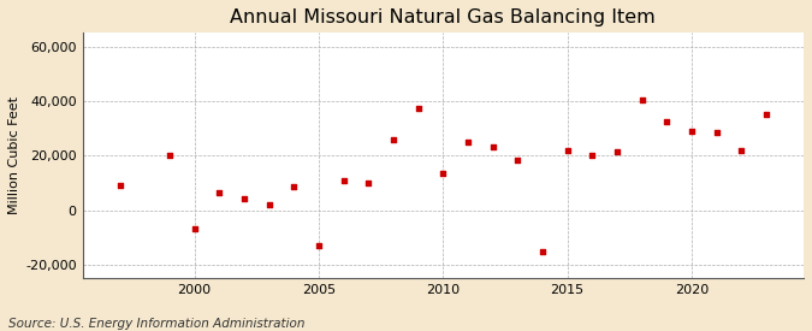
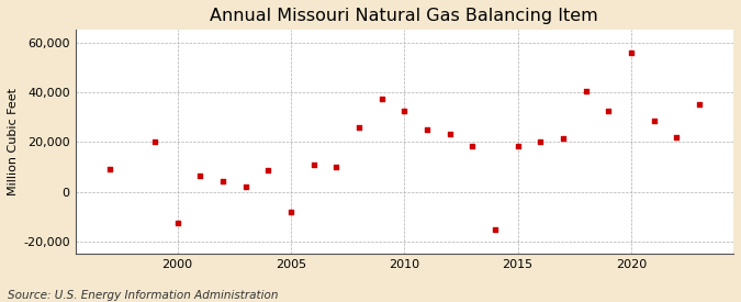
2000: -7,000 -> -12,500
2005: -13,000 -> -8,000
2010: 13,500 -> 32,500
2015: 22,000 -> 18,500
2020: 29,000 -> 56,000
